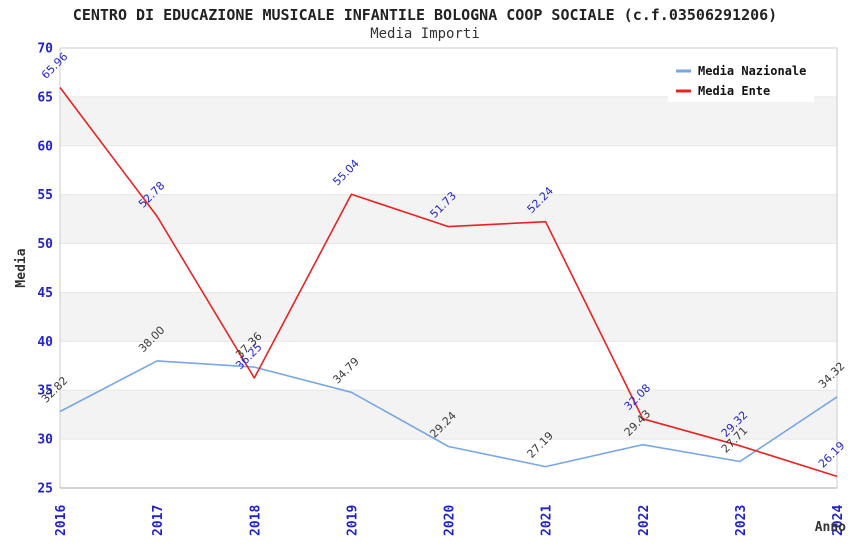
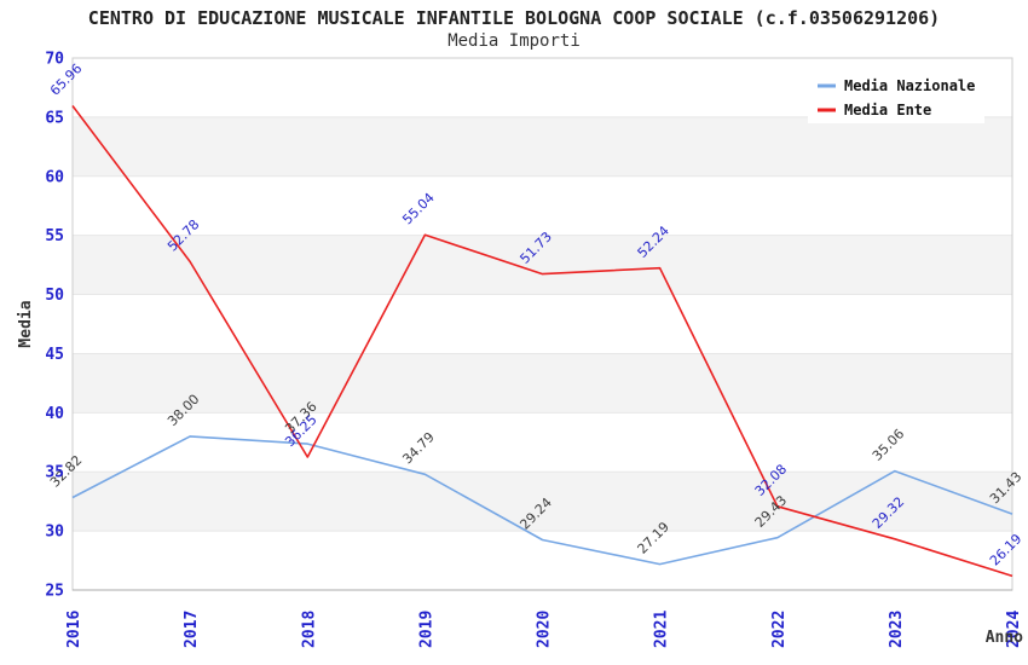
Media Nazionale/2023: 27.71 -> 35.06
Media Nazionale/2024: 34.32 -> 31.43
